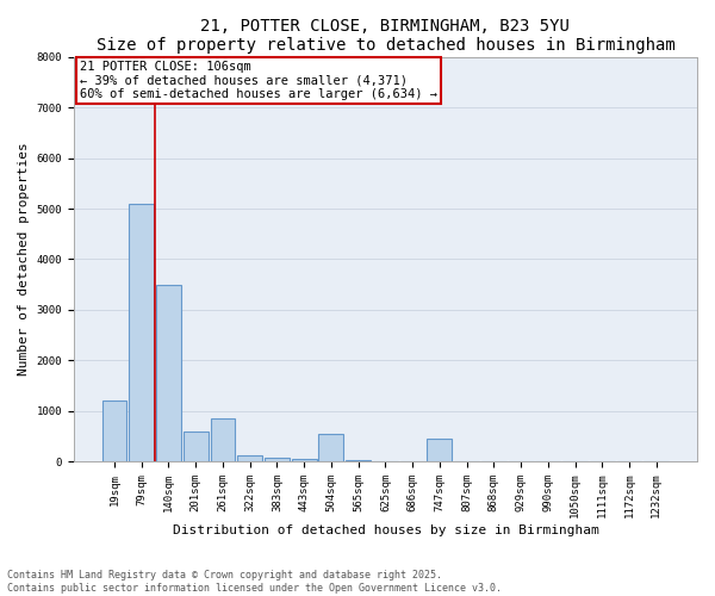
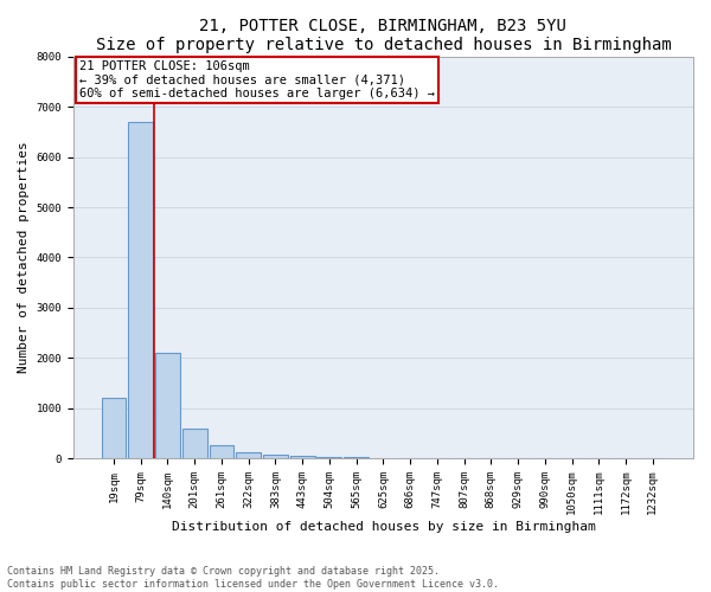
79sqm: 5100 -> 6700
140sqm: 3500 -> 2100
261sqm: 850 -> 270
504sqm: 550 -> 20
747sqm: 450 -> 0
